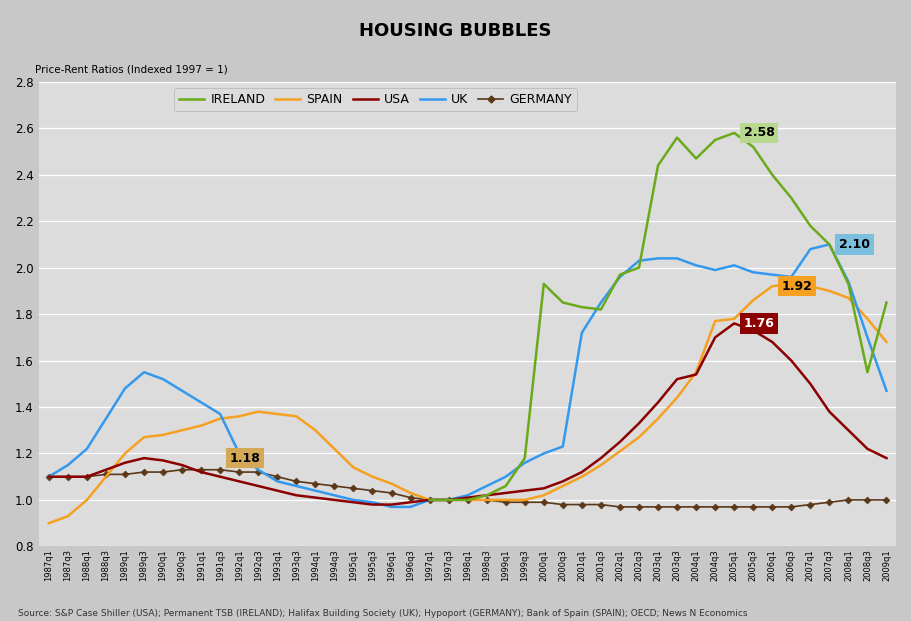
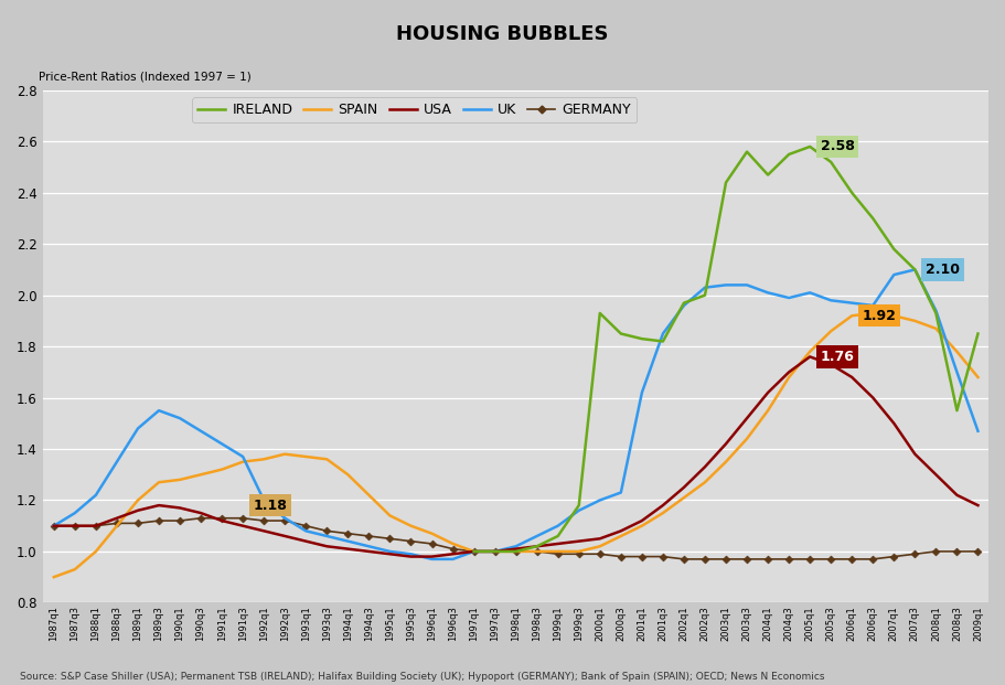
UK/2001q1: 1.72 -> 1.62
USA/2004q1: 1.54 -> 1.62
SPAIN/2004q3: 1.77 -> 1.68
